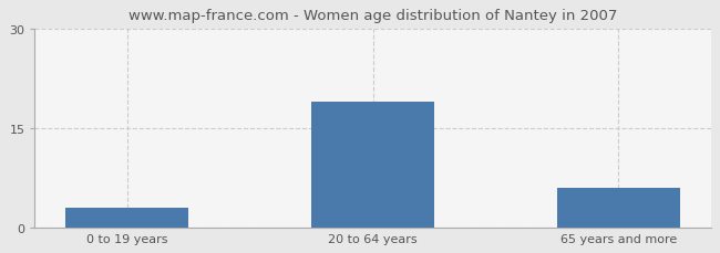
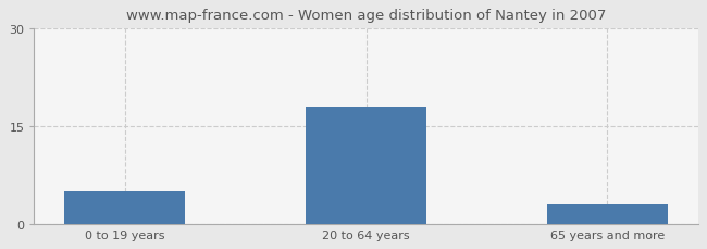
0 to 19 years: 3 -> 5
20 to 64 years: 19 -> 18
65 years and more: 6 -> 3
